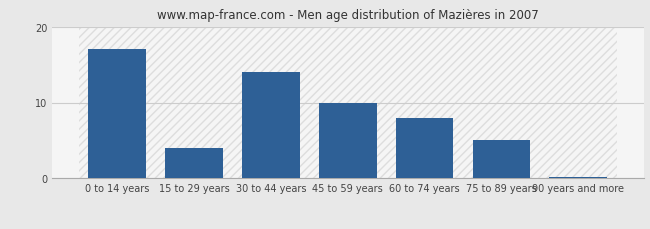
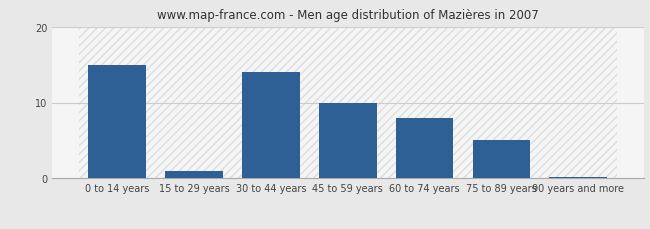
0 to 14 years: 17.0 -> 15.0
15 to 29 years: 4.0 -> 1.0
